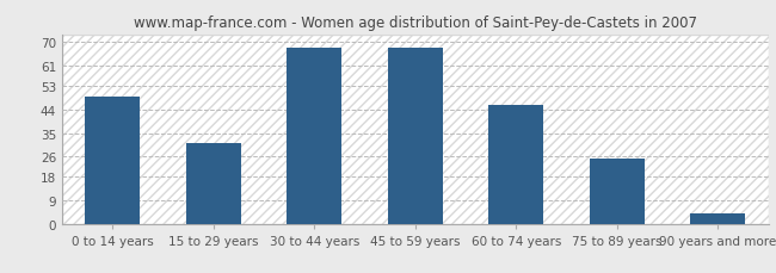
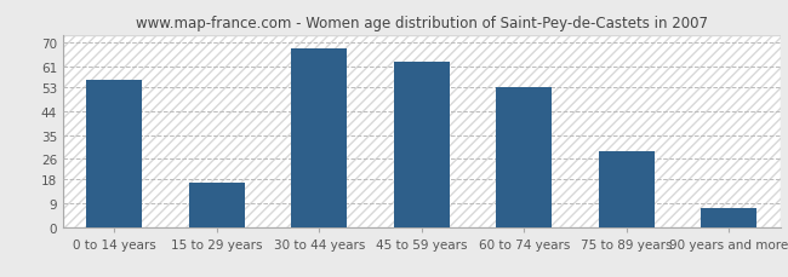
0 to 14 years: 49 -> 56
15 to 29 years: 31 -> 17
45 to 59 years: 68 -> 63
60 to 74 years: 46 -> 53
75 to 89 years: 25 -> 29
90 years and more: 4 -> 7
